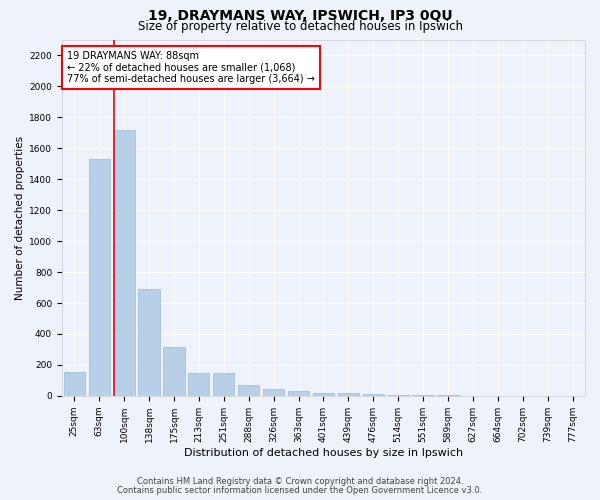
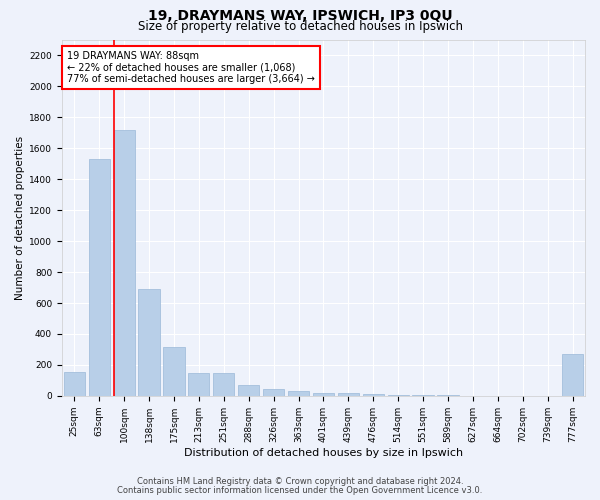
777sqm: 0 -> 270
